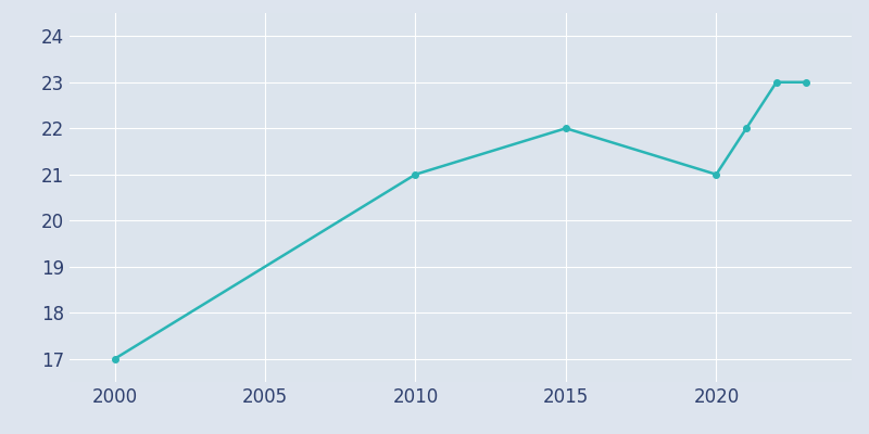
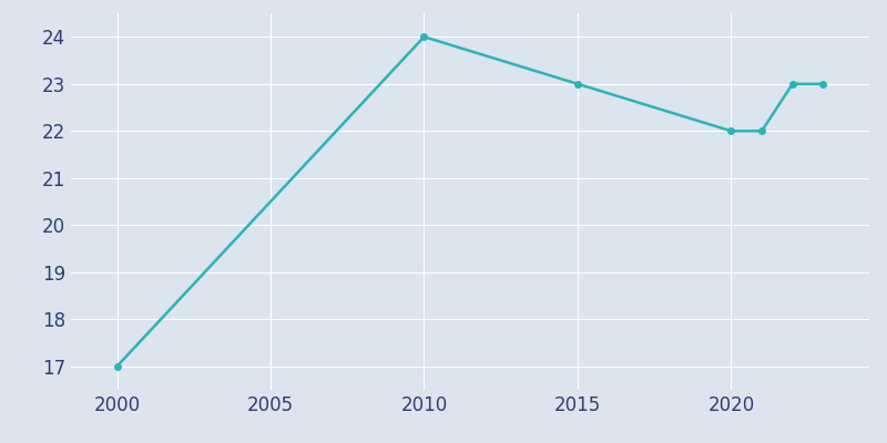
2010: 21 -> 24
2015: 22 -> 23
2020: 21 -> 22
